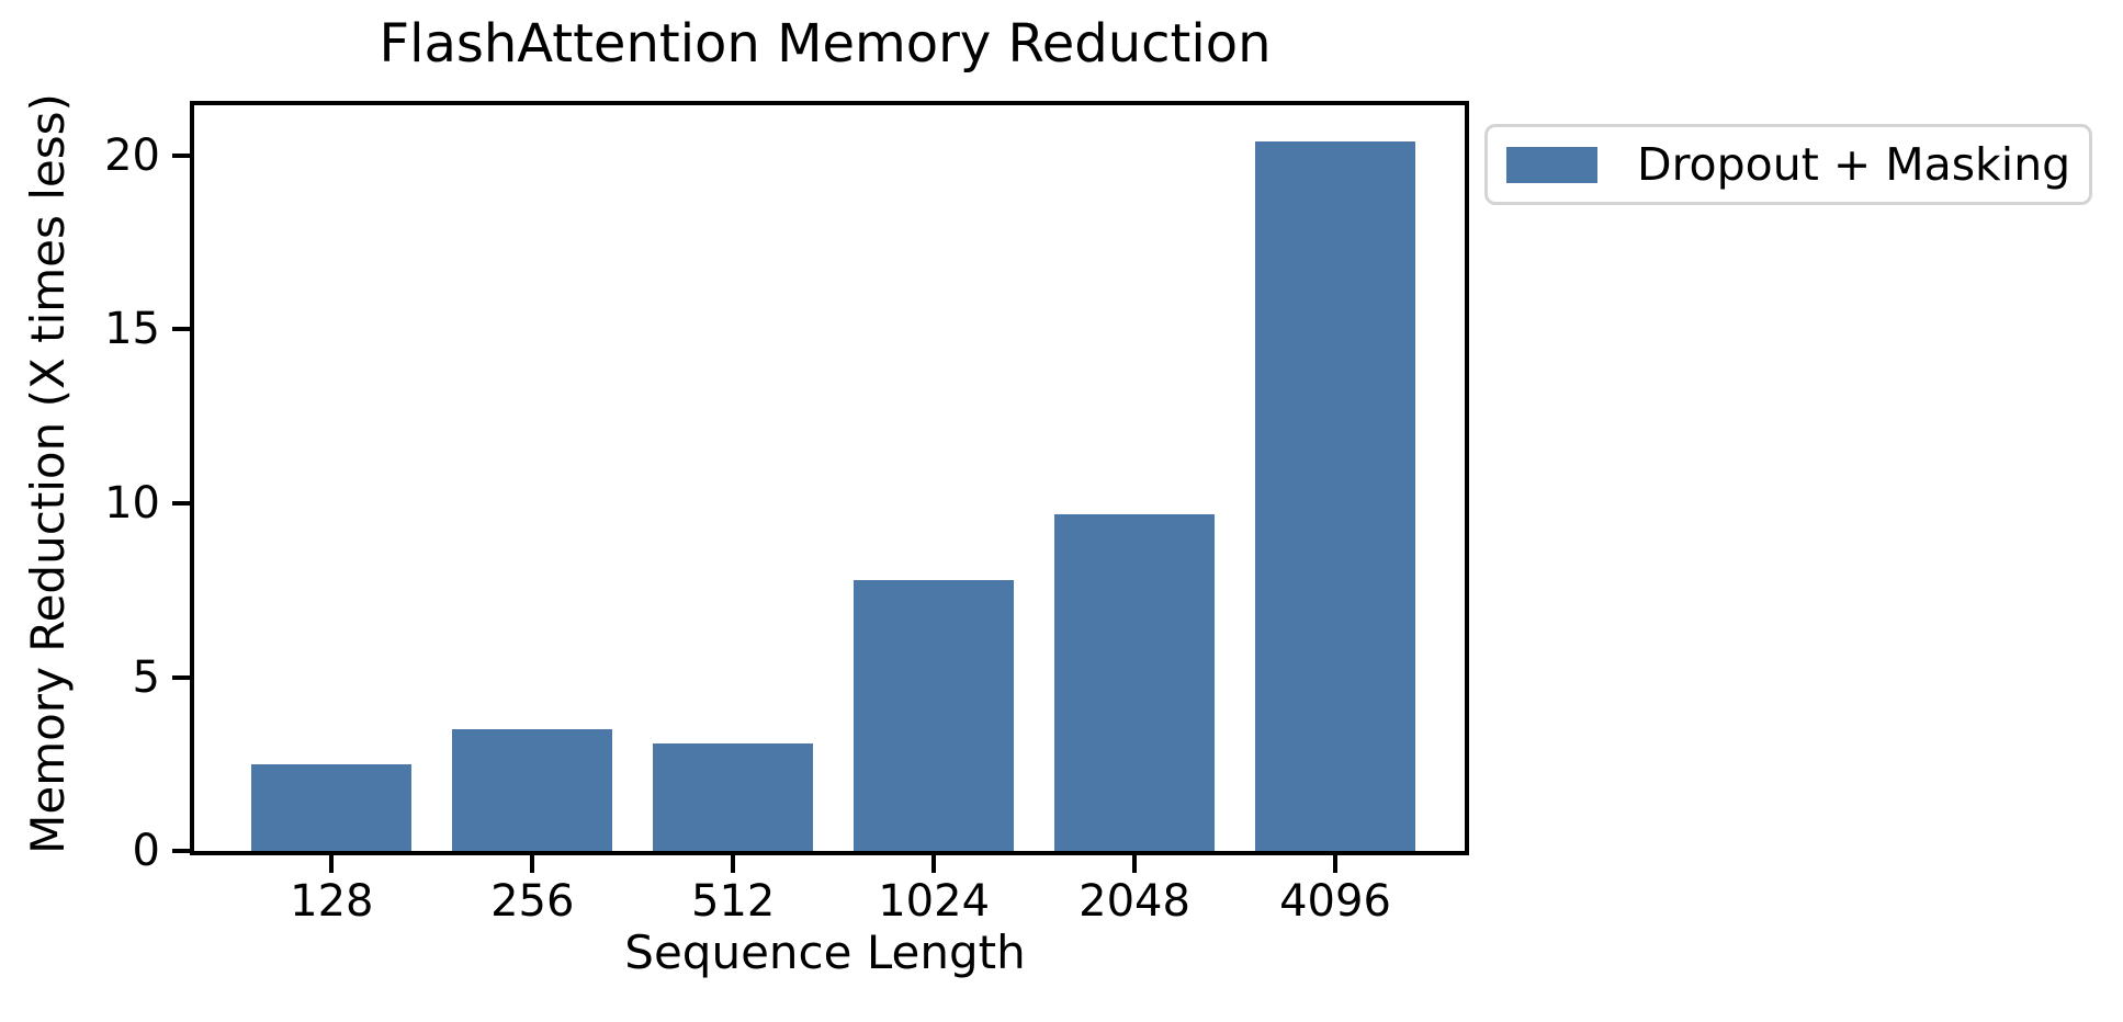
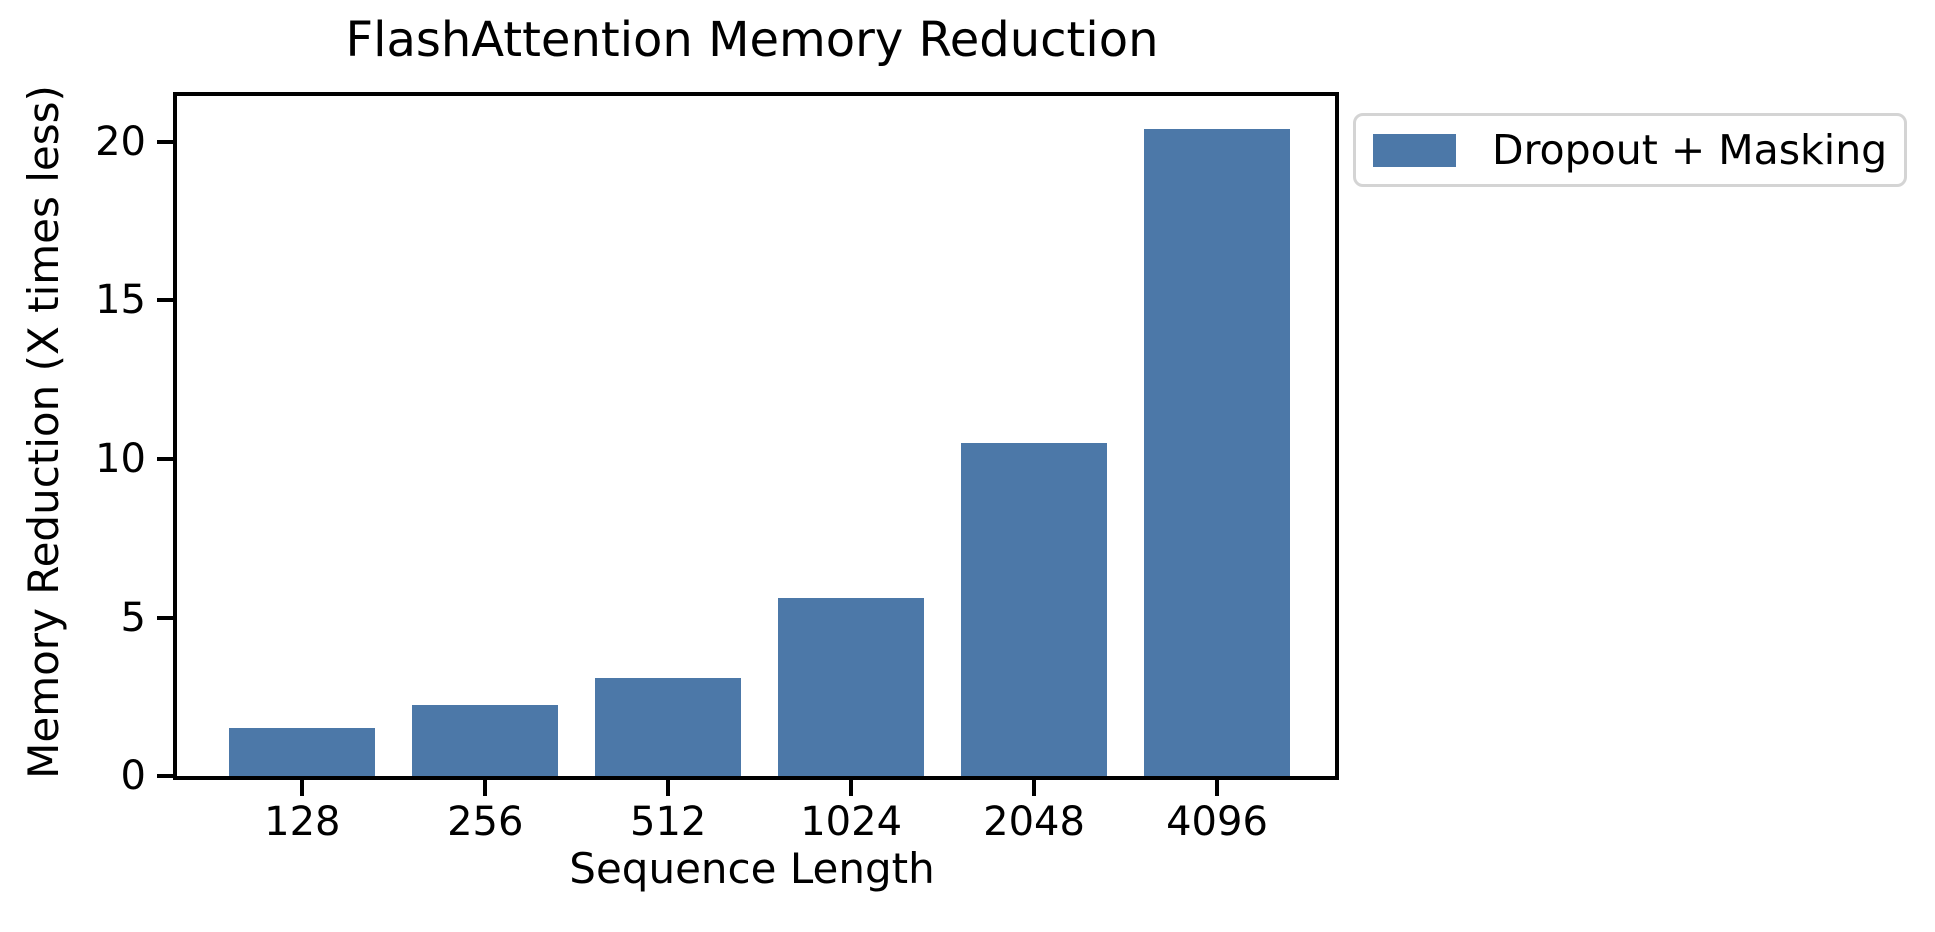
128: 2.5 -> 1.5
256: 3.5 -> 2.2
1024: 7.8 -> 5.6
2048: 9.7 -> 10.5
